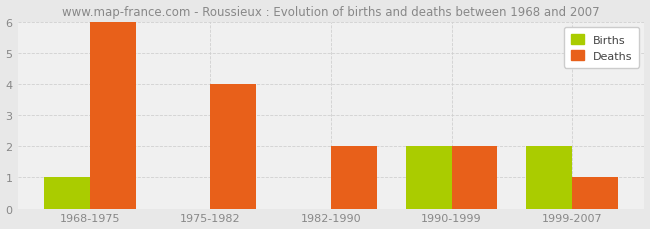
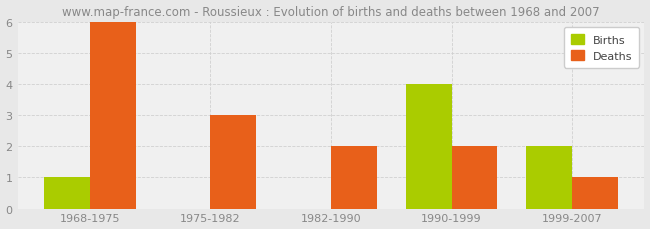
Deaths/1975-1982: 4 -> 3
Births/1990-1999: 2 -> 4
